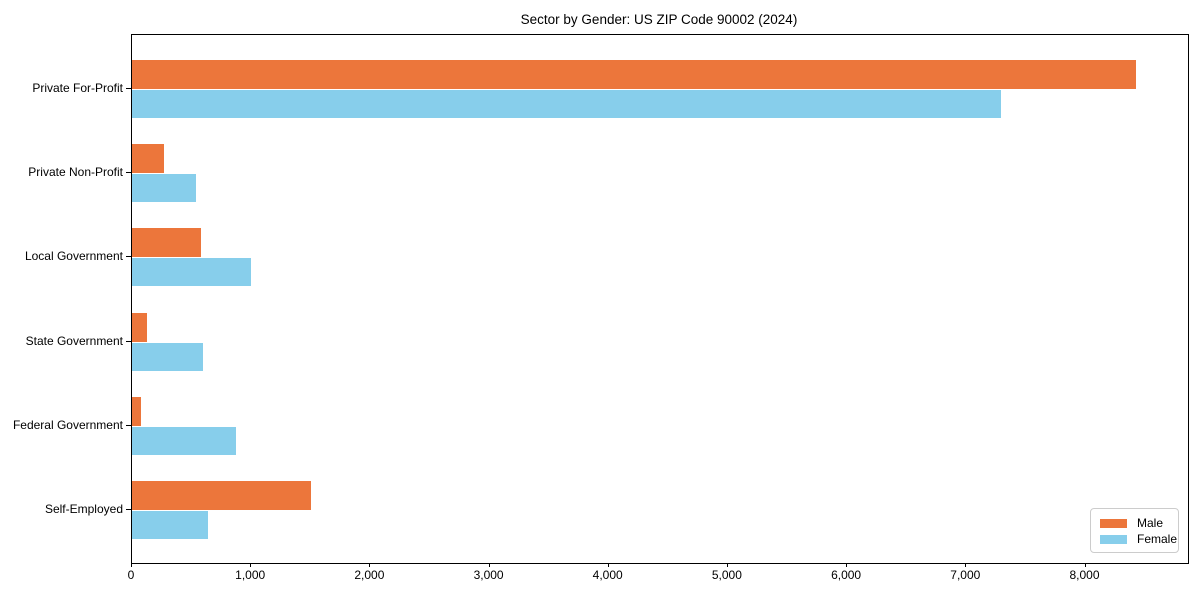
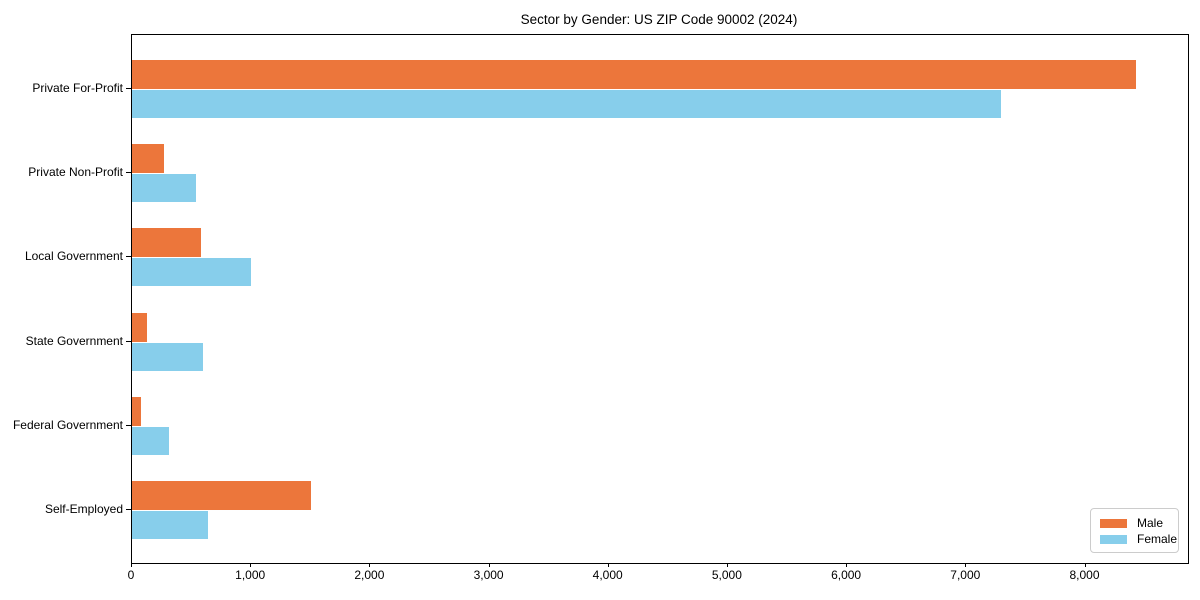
Female/Federal Government: 870 -> 310
